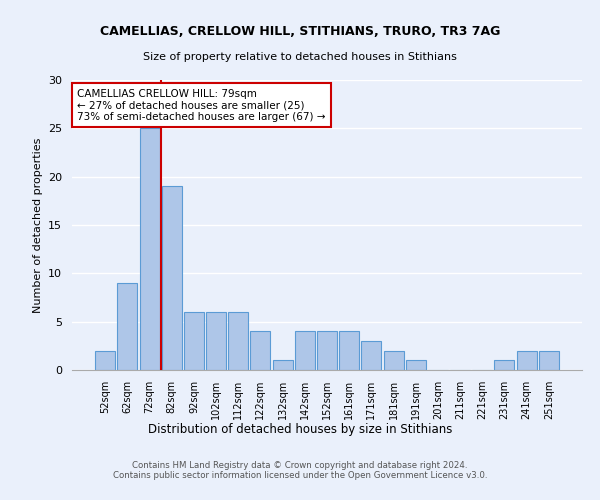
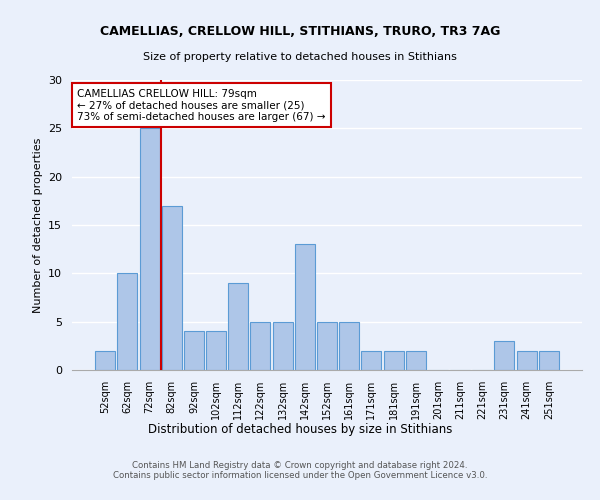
62sqm: 9 -> 10
82sqm: 19 -> 17
92sqm: 6 -> 4
102sqm: 6 -> 4
112sqm: 6 -> 9
122sqm: 4 -> 5
132sqm: 1 -> 5
142sqm: 4 -> 13
152sqm: 4 -> 5
161sqm: 4 -> 5
171sqm: 3 -> 2
191sqm: 1 -> 2
231sqm: 1 -> 3
